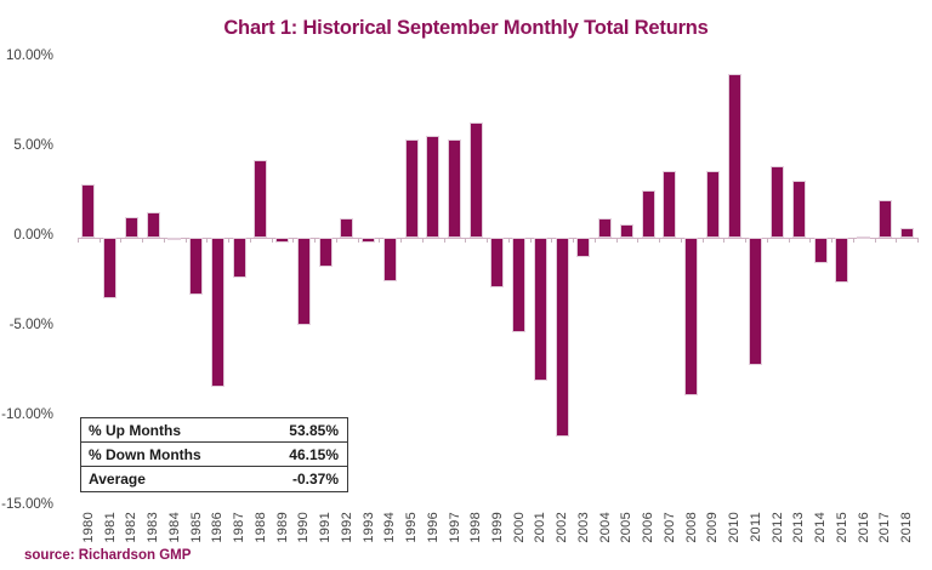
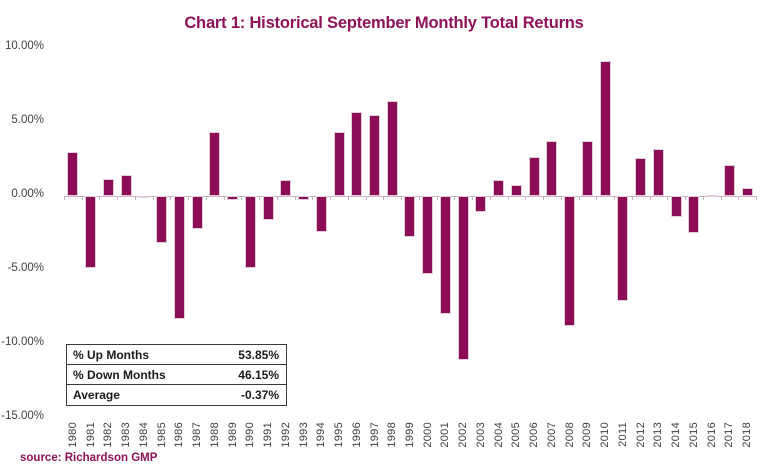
1981: -3.4% -> -4.8%
1995: 5.5% -> 4.3%
2012: 4.0% -> 2.6%
